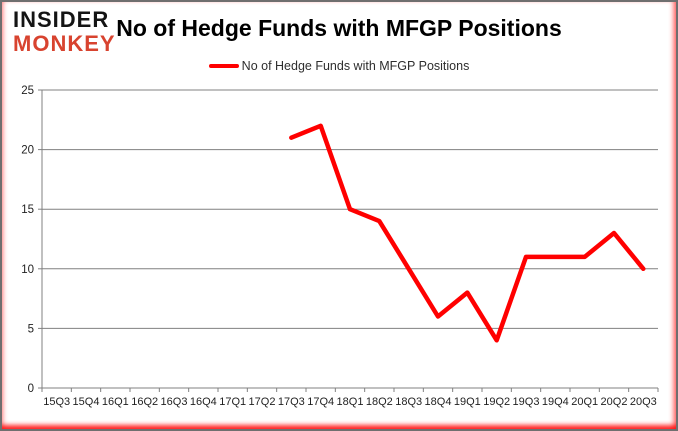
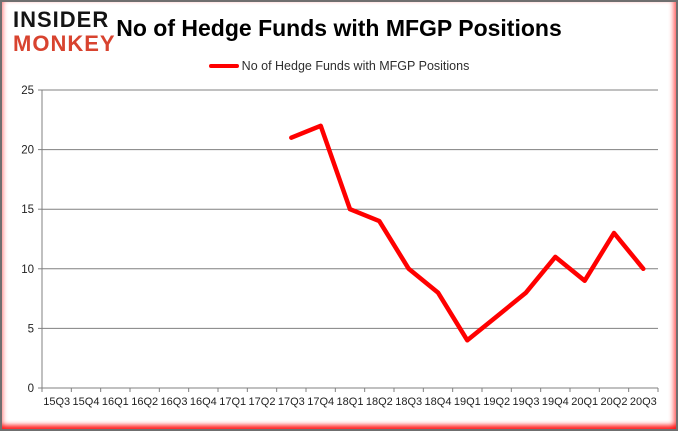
18Q4: 6 -> 8
19Q1: 8 -> 4
19Q2: 4 -> 6
19Q3: 11 -> 8
20Q1: 11 -> 9
